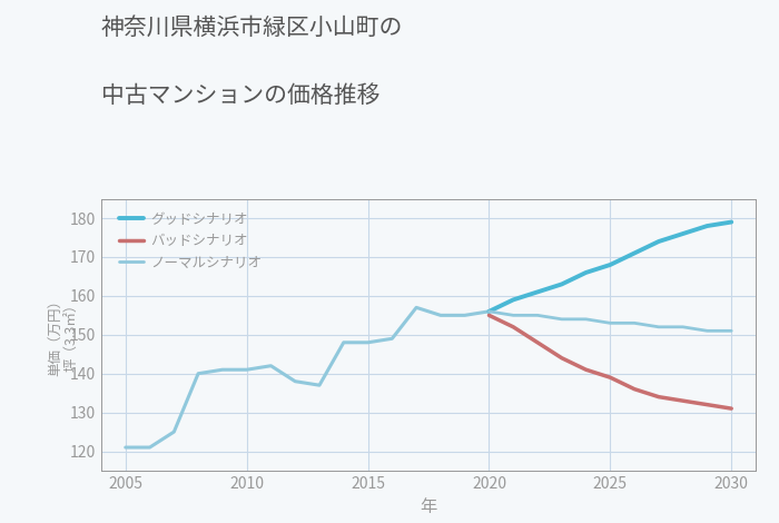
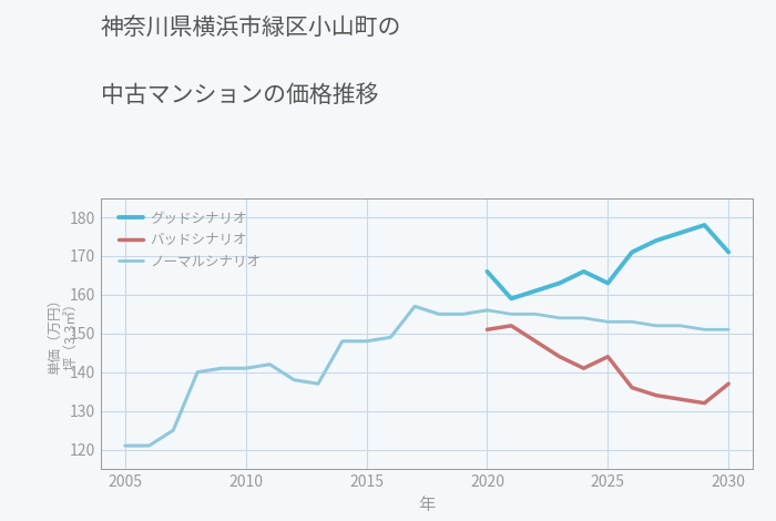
グッドシナリオ/2020: 156 -> 166
バッドシナリオ/2020: 155 -> 151
グッドシナリオ/2025: 168 -> 163
バッドシナリオ/2025: 139 -> 144
グッドシナリオ/2030: 179 -> 171
バッドシナリオ/2030: 131 -> 137
